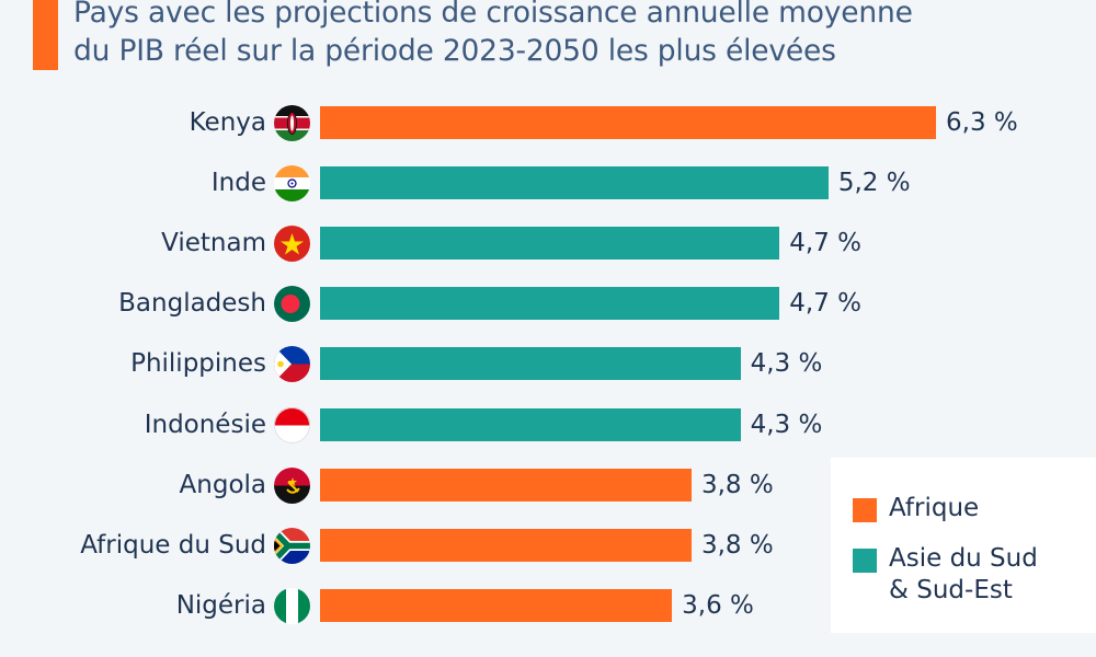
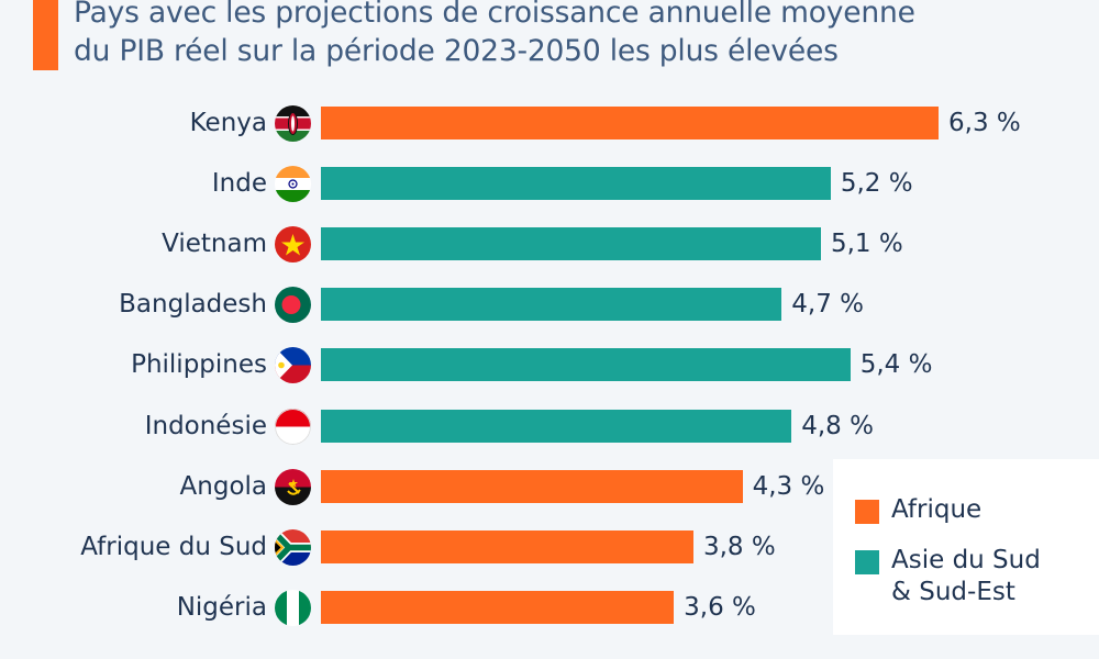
Vietnam: 4,7 -> 5,1
Philippines: 4,3 -> 5,4
Indonésie: 4,3 -> 4,8
Angola: 3,8 -> 4,3
